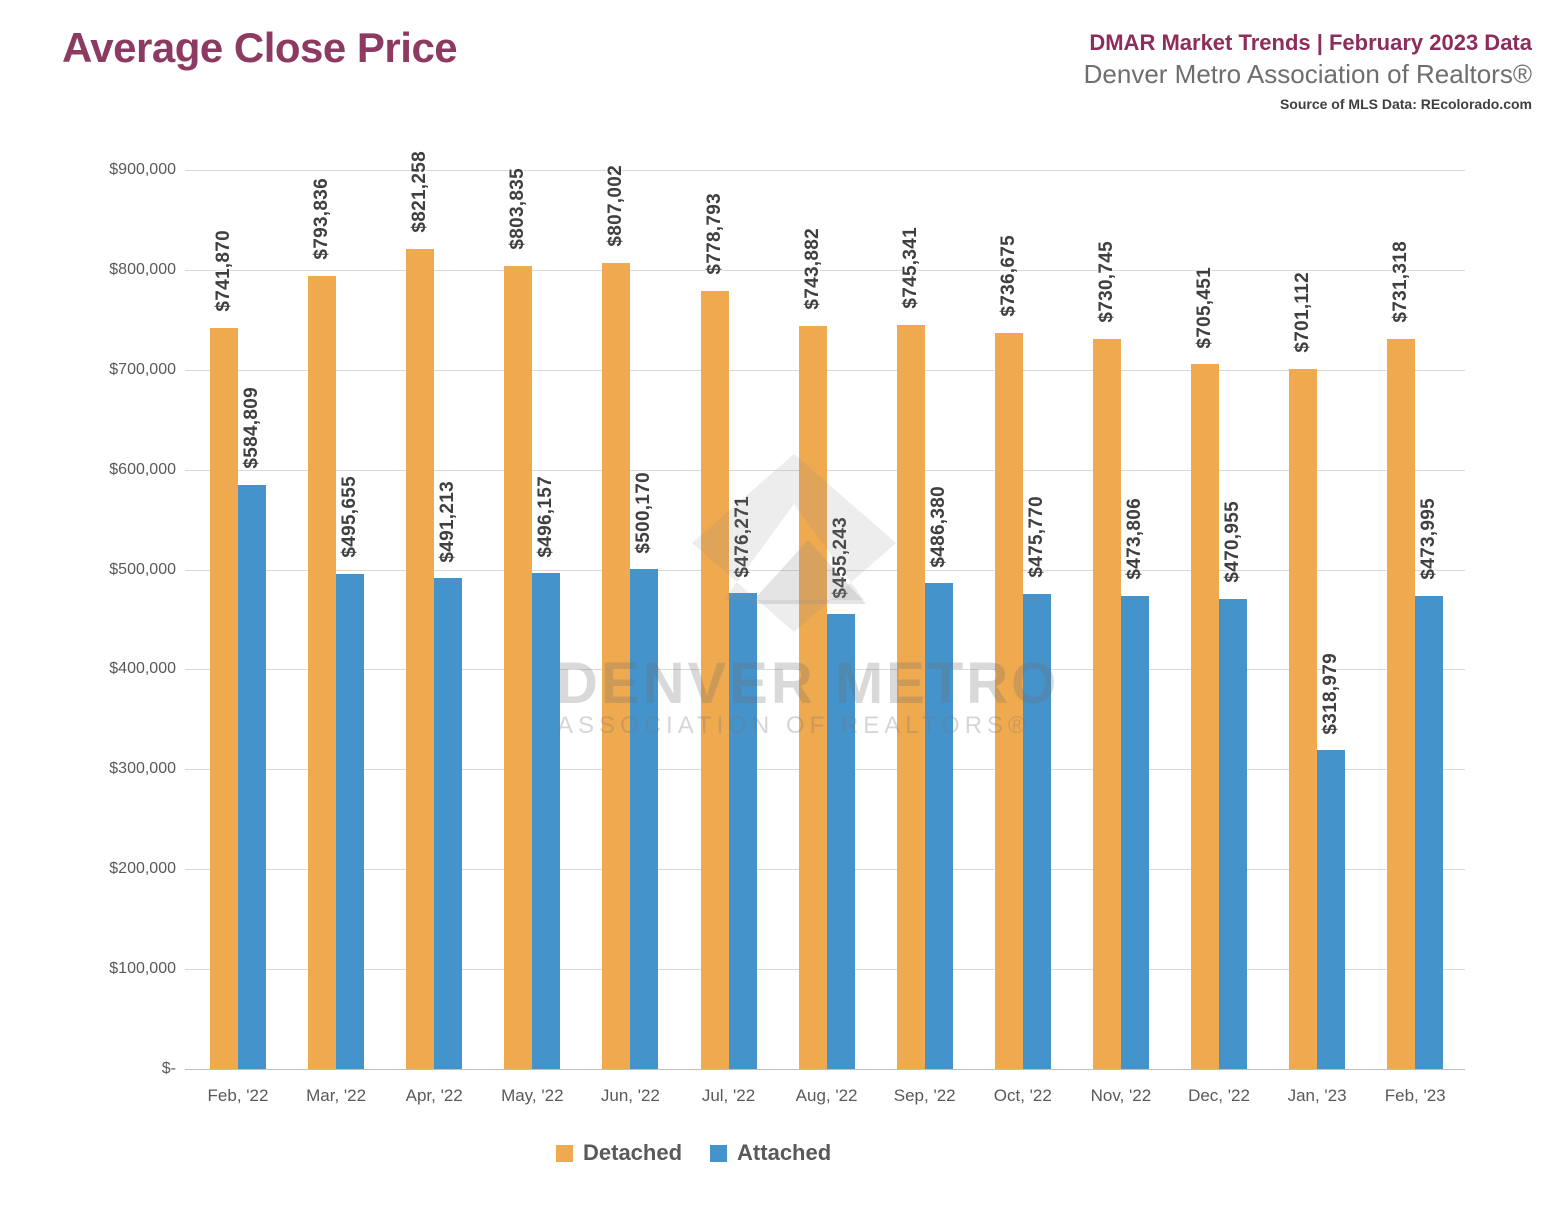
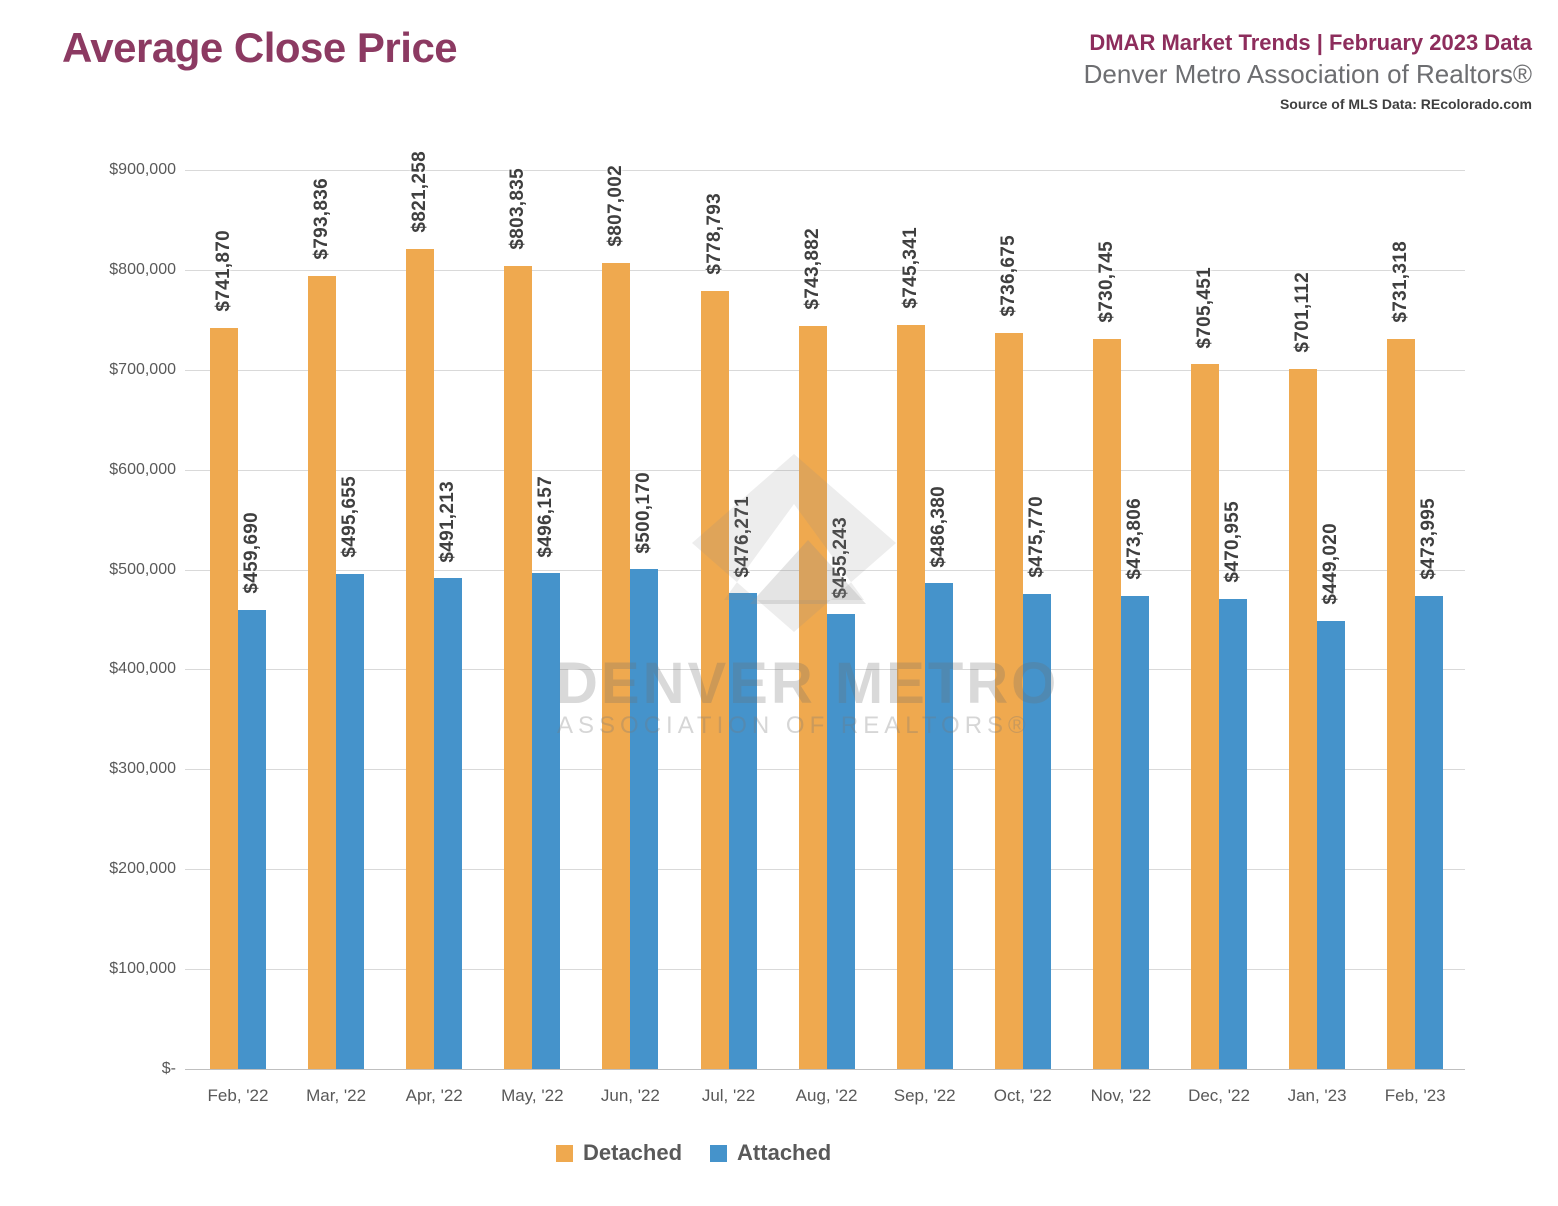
Attached/Feb, '22: $584,809 -> $459,690
Attached/Jan, '23: $318,979 -> $449,020
